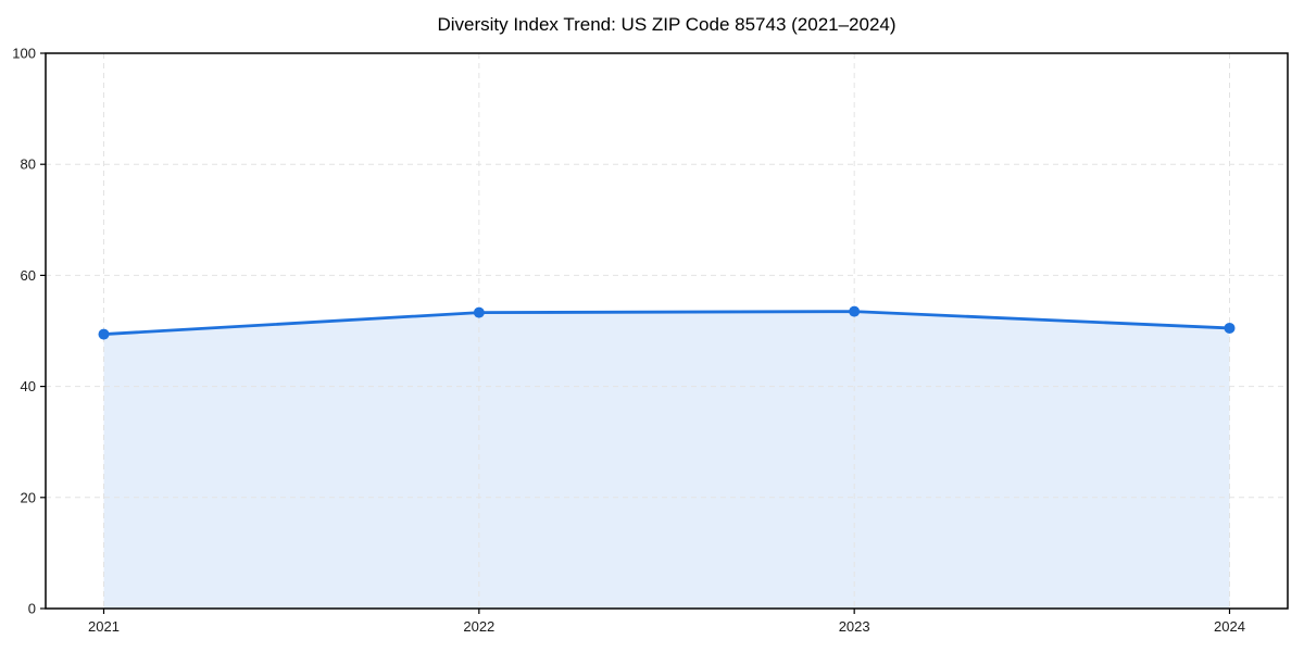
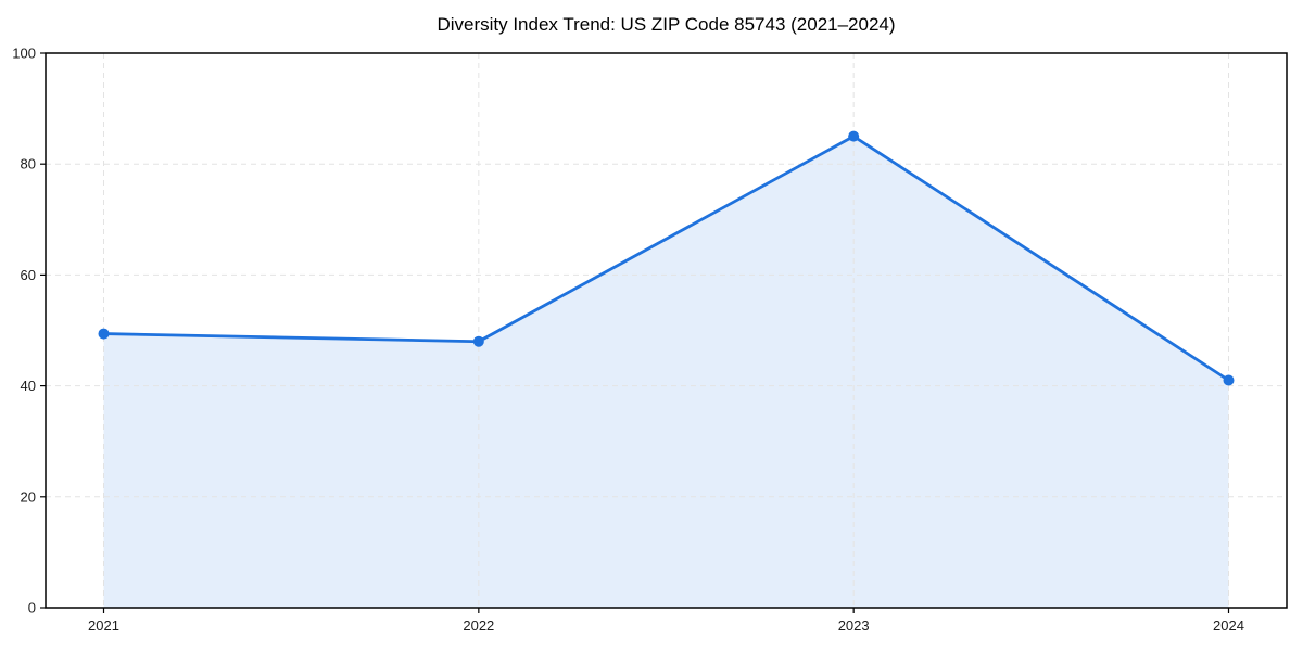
2022: 53 -> 48
2023: 54 -> 85
2024: 50 -> 41
